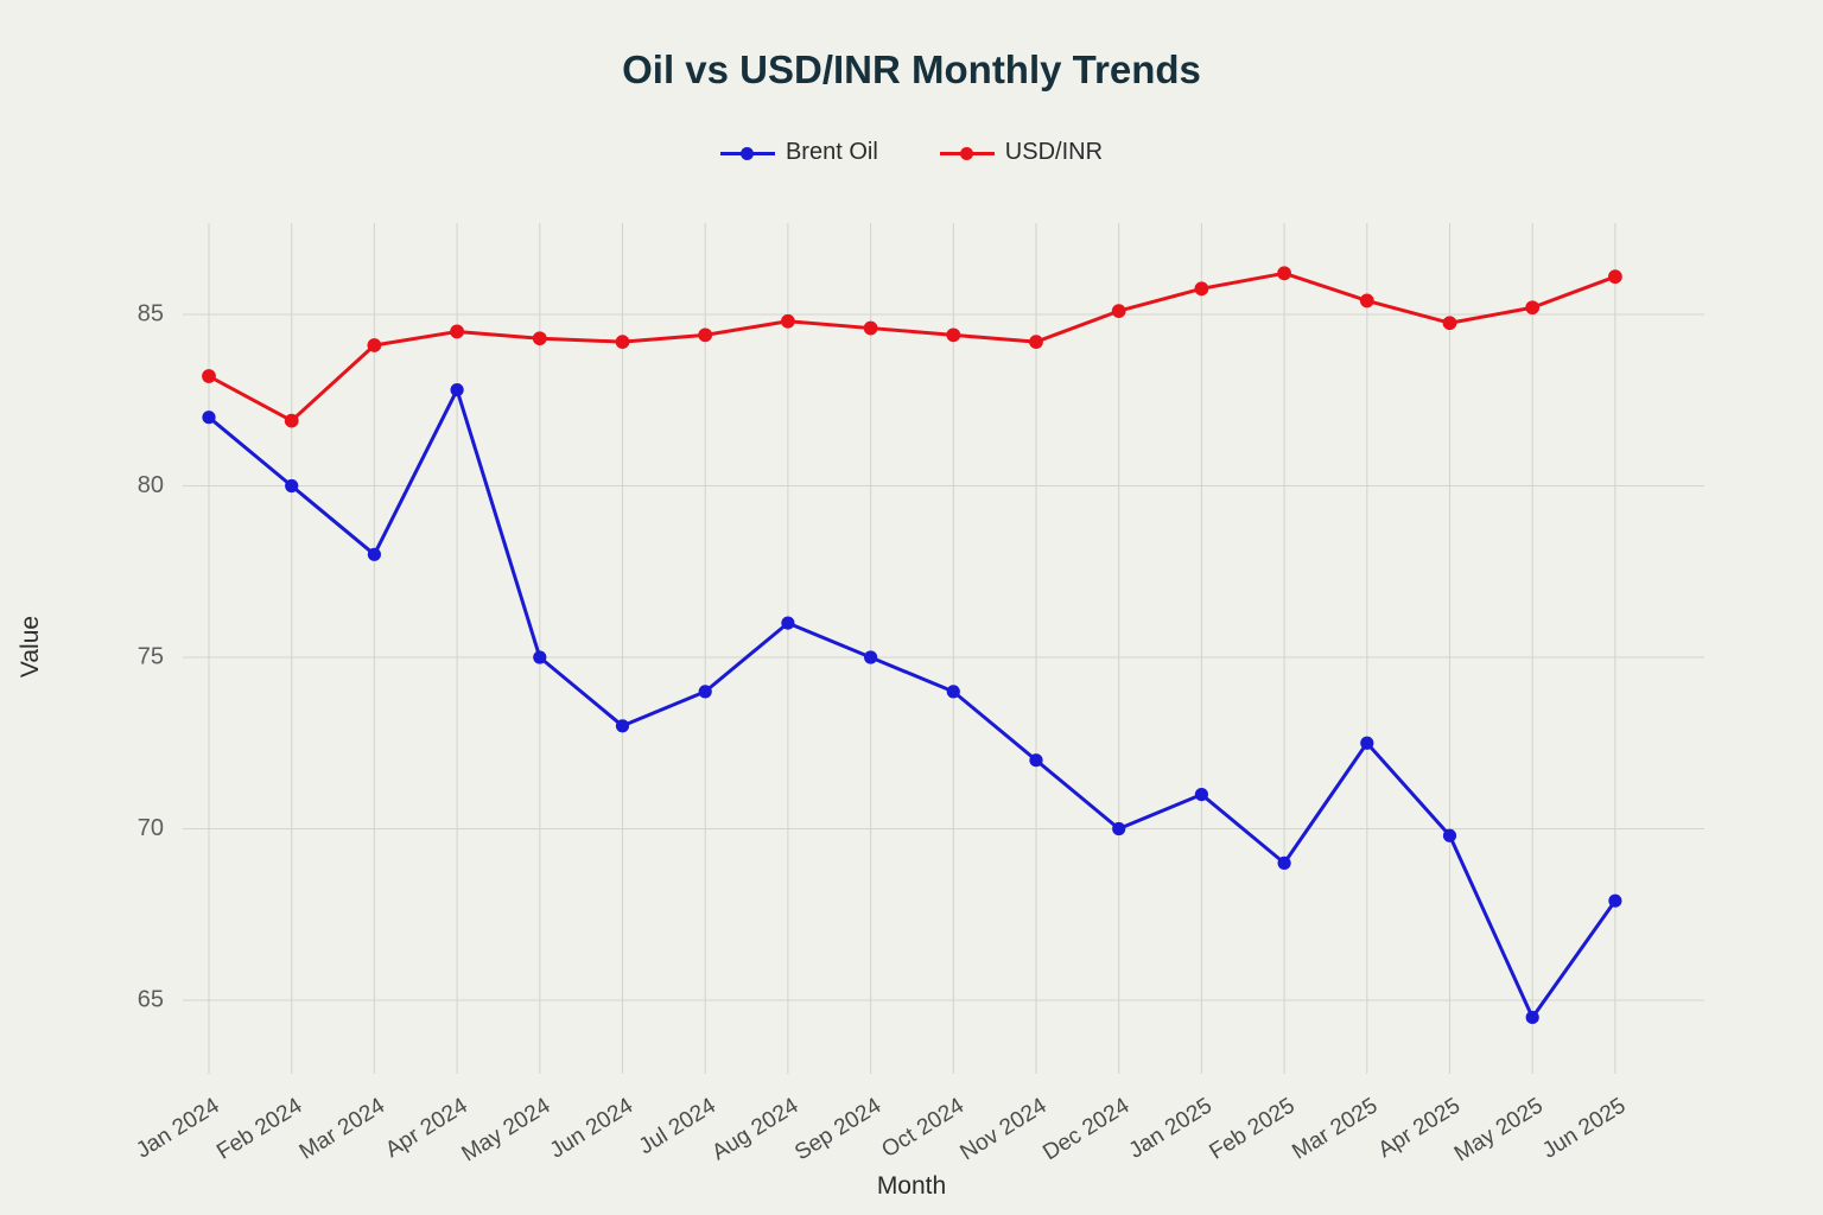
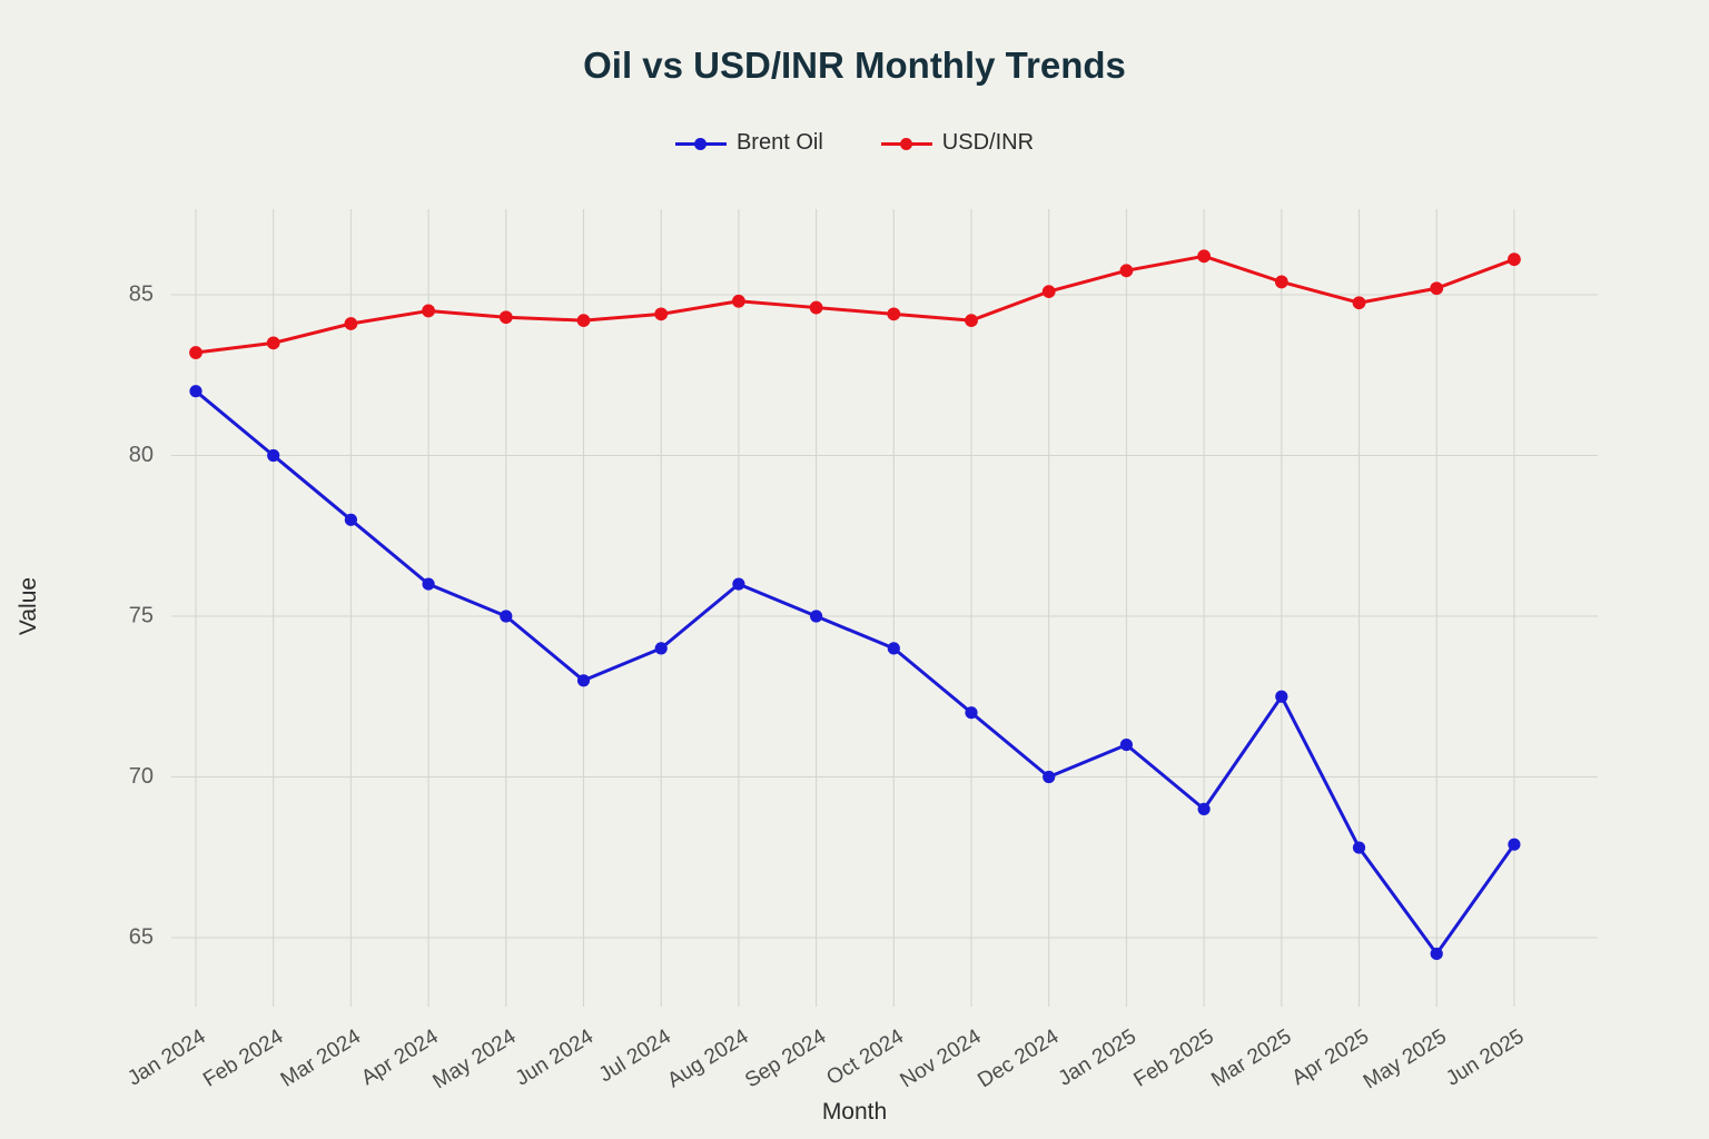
USD/INR/Feb 2024: 81.9 -> 83.5
Brent Oil/Apr 2024: 82.8 -> 76.0
Brent Oil/Apr 2025: 69.8 -> 67.8
